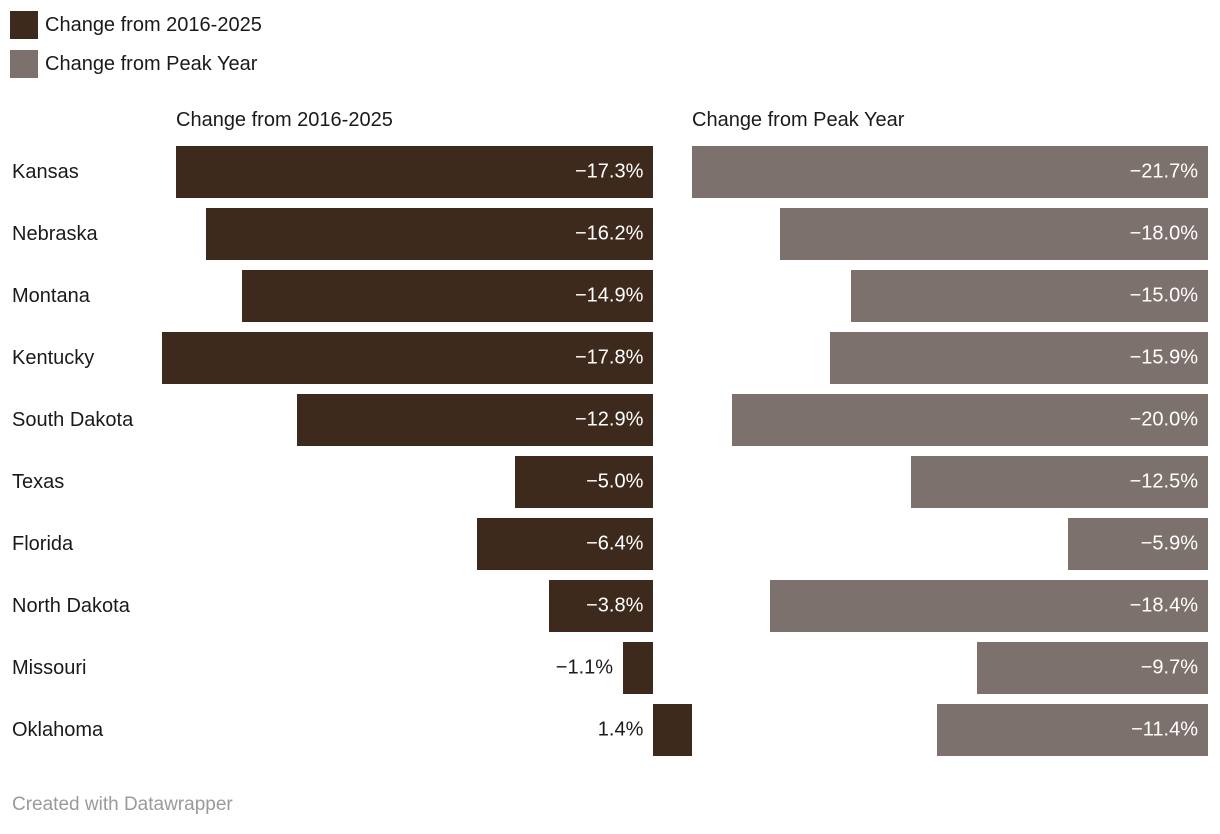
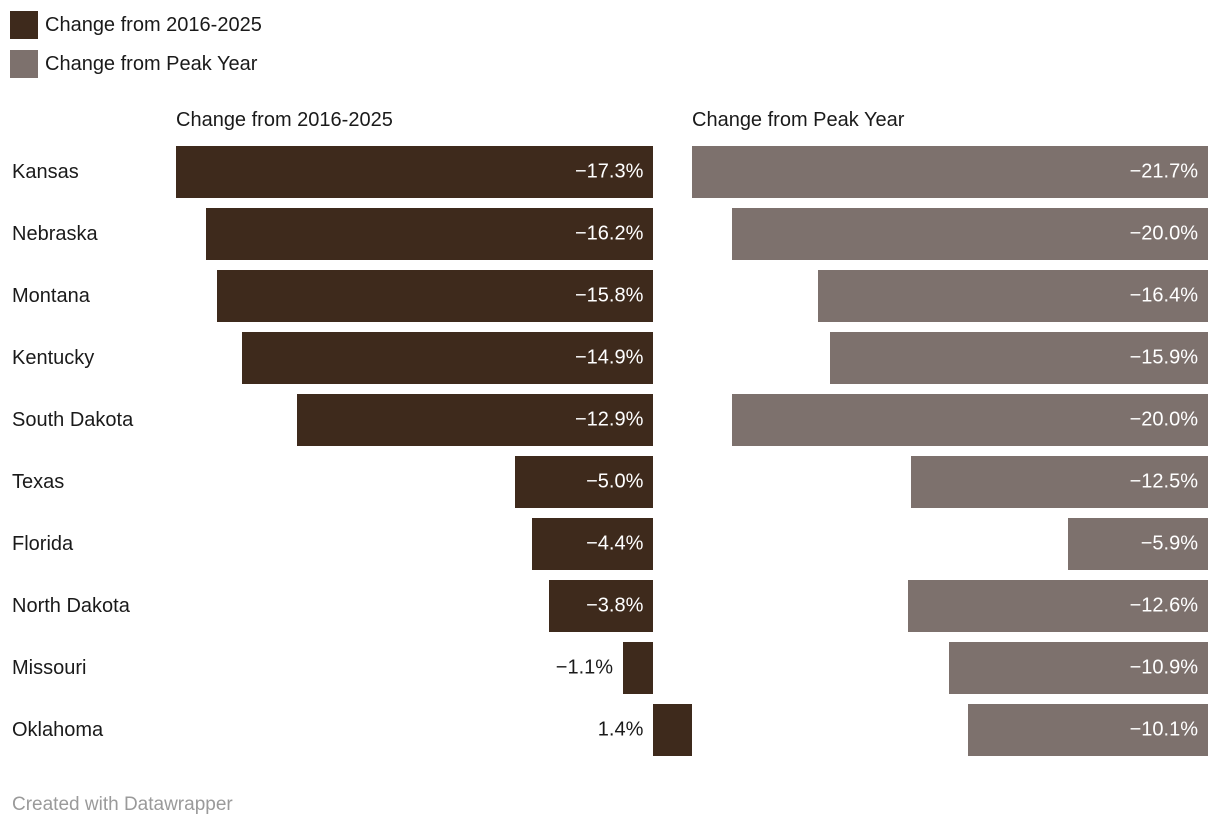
Change from Peak Year/Nebraska: −18.0% -> −20.0%
Change from 2016-2025/Montana: −14.9% -> −15.8%
Change from Peak Year/Montana: −15.0% -> −16.4%
Change from 2016-2025/Kentucky: −17.8% -> −14.9%
Change from 2016-2025/Florida: −6.4% -> −4.4%
Change from Peak Year/North Dakota: −18.4% -> −12.6%
Change from Peak Year/Missouri: −9.7% -> −10.9%
Change from Peak Year/Oklahoma: −11.4% -> −10.1%
